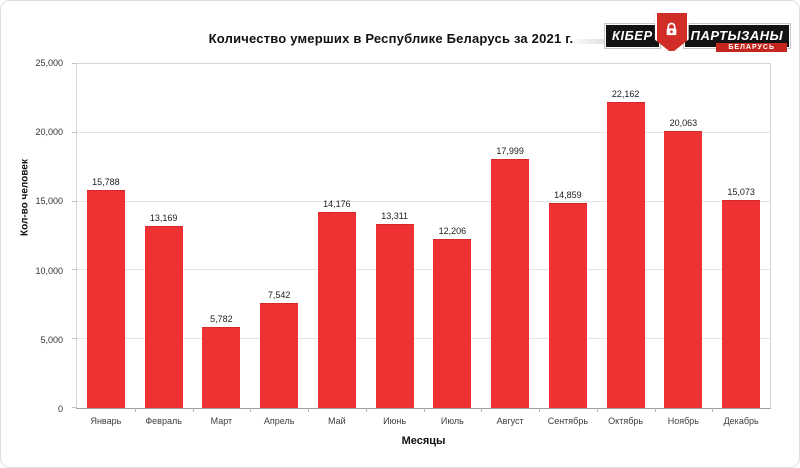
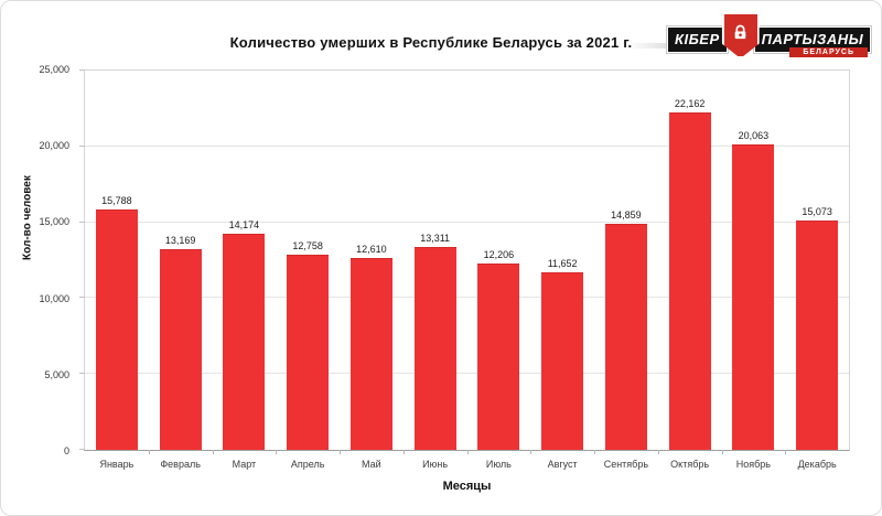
Март: 5,782 -> 14,174
Апрель: 7,542 -> 12,758
Май: 14,176 -> 12,610
Август: 17,999 -> 11,652
